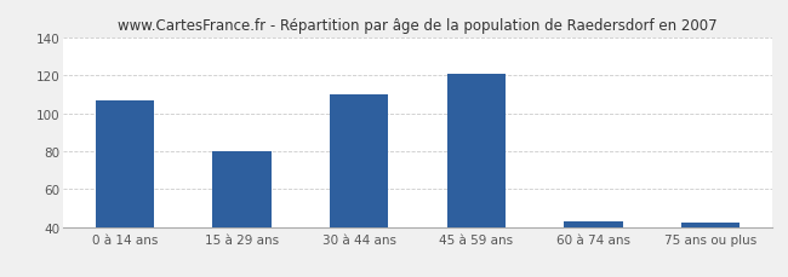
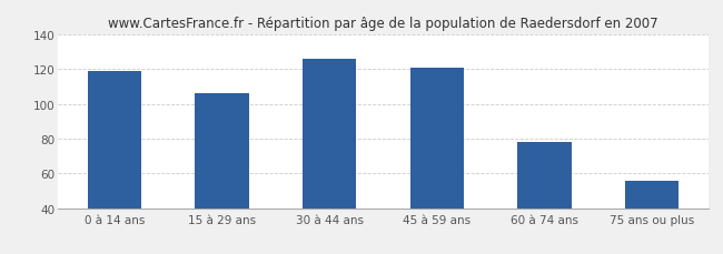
0 à 14 ans: 107 -> 119
15 à 29 ans: 80 -> 106
30 à 44 ans: 110 -> 126
60 à 74 ans: 43 -> 78
75 ans ou plus: 42 -> 56
